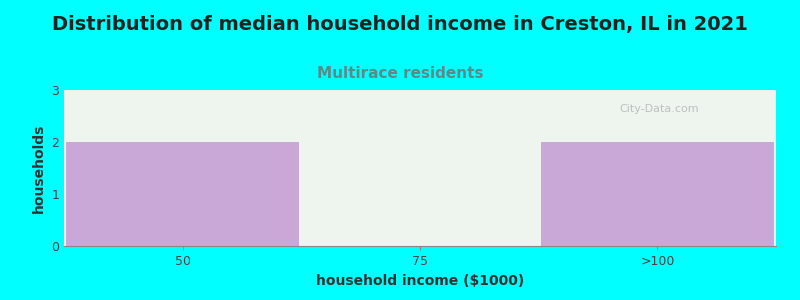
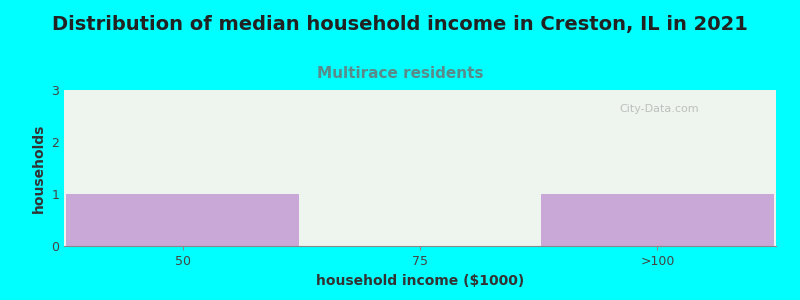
50: 2 -> 1
>100: 2 -> 1
